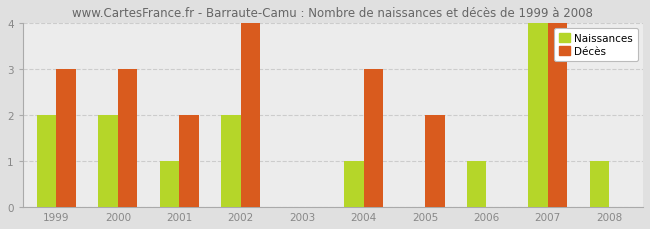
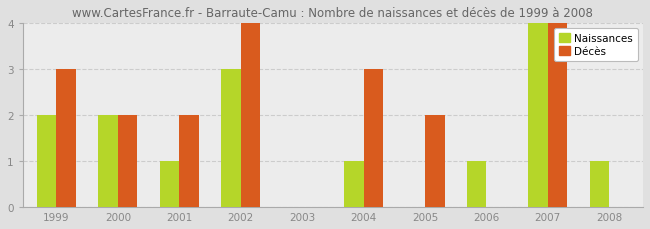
Décès/2000: 3 -> 2
Naissances/2002: 2 -> 3
